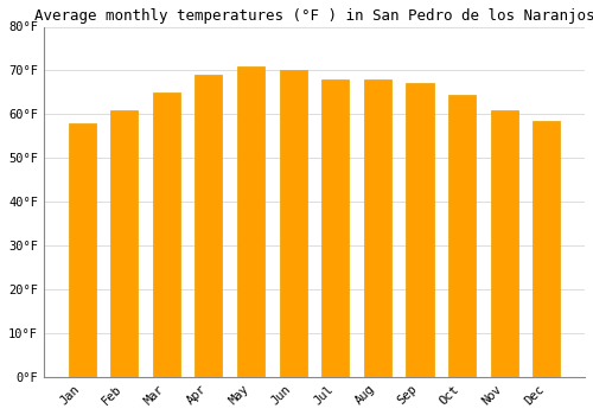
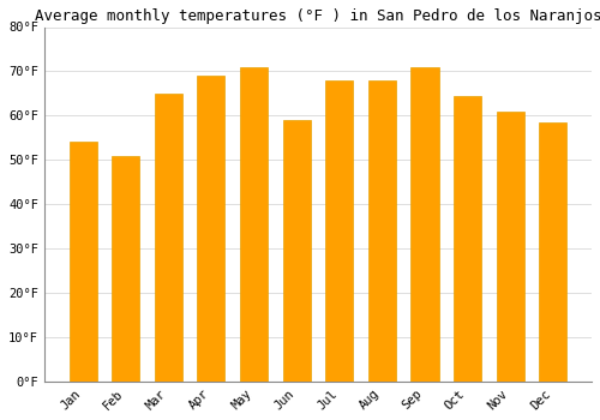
Jan: 58.0°F -> 54.0°F
Feb: 61.0°F -> 51.0°F
Jun: 70.0°F -> 59.0°F
Sep: 67.0°F -> 71.0°F
